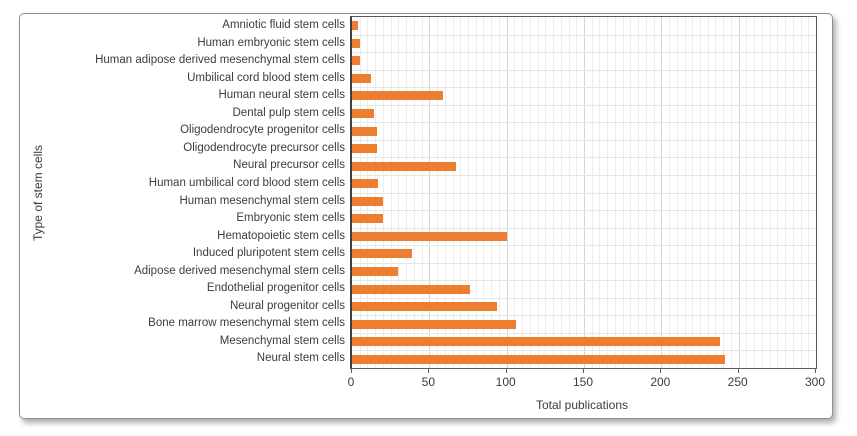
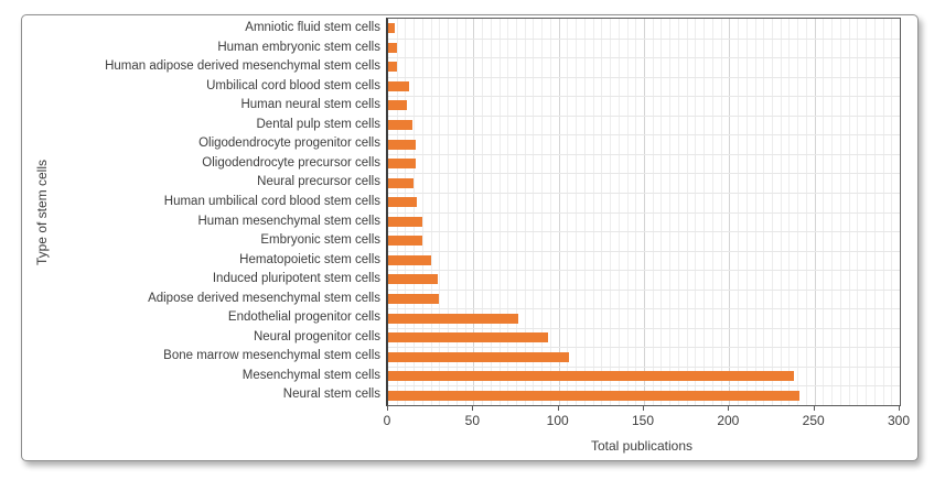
Human neural stem cells: 59 -> 11
Neural precursor cells: 67 -> 15
Hematopoietic stem cells: 100 -> 25
Induced pluripotent stem cells: 39 -> 29
